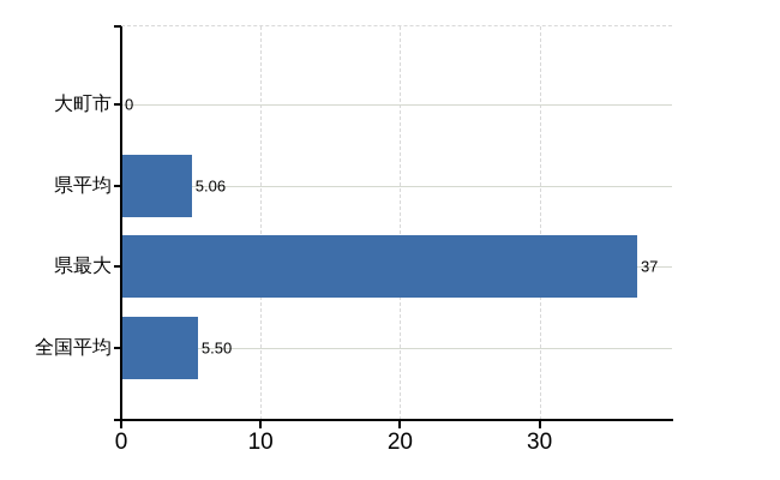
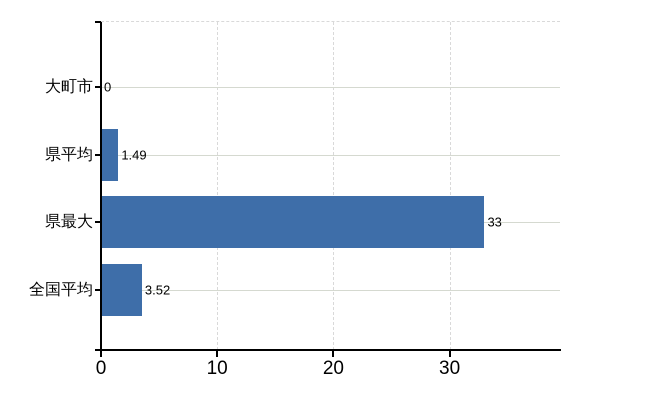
県平均: 5.06 -> 1.49
県最大: 37 -> 33
全国平均: 5.50 -> 3.52
